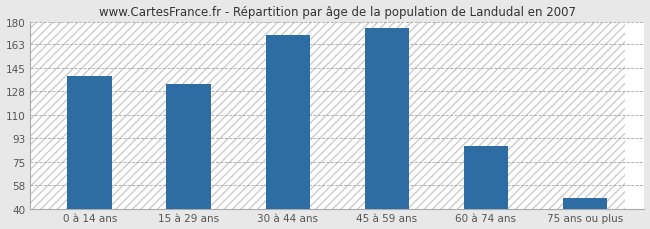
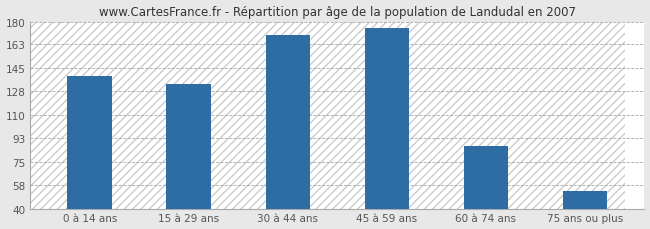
75 ans ou plus: 48 -> 53
